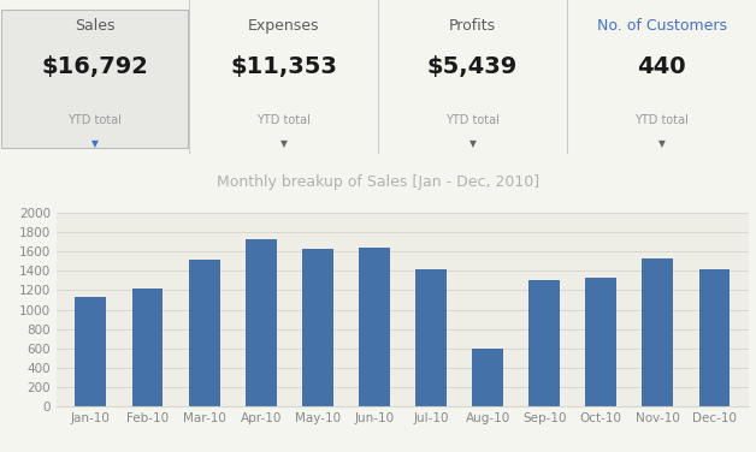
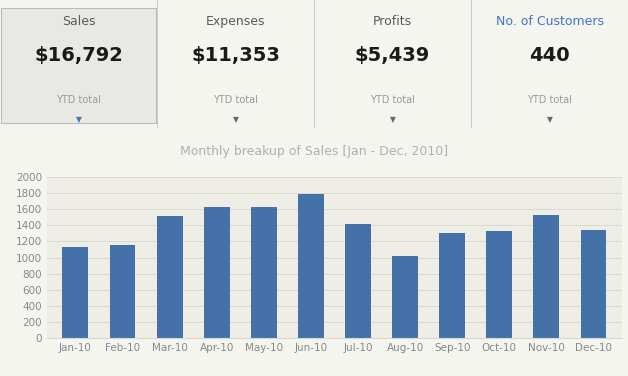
Feb-10: 1220 -> 1150
Apr-10: 1720 -> 1630
Jun-10: 1640 -> 1790
Aug-10: 600 -> 1020
Dec-10: 1420 -> 1340
